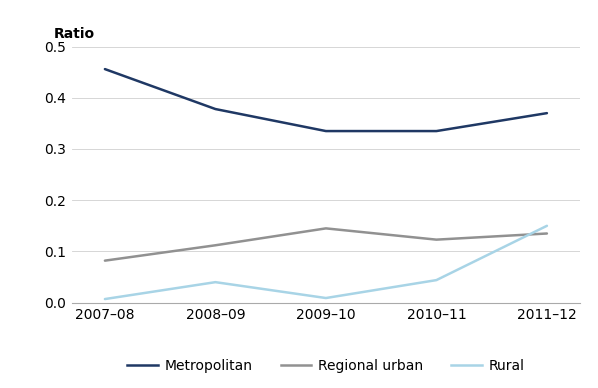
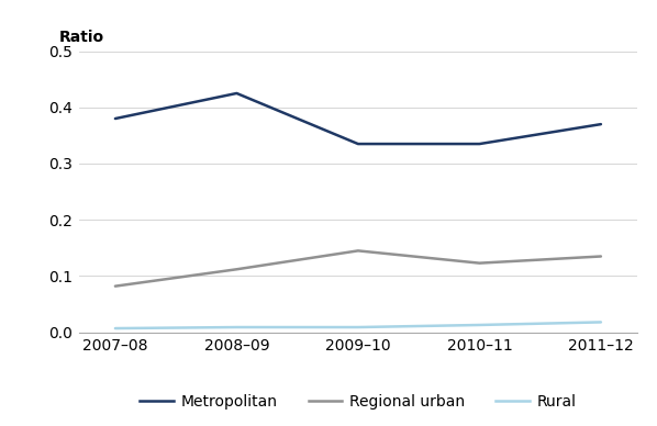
Metropolitan/2007–08: 0.456 -> 0.380
Metropolitan/2008–09: 0.378 -> 0.425
Rural/2008–09: 0.040 -> 0.009
Rural/2010–11: 0.044 -> 0.013
Rural/2011–12: 0.150 -> 0.018
